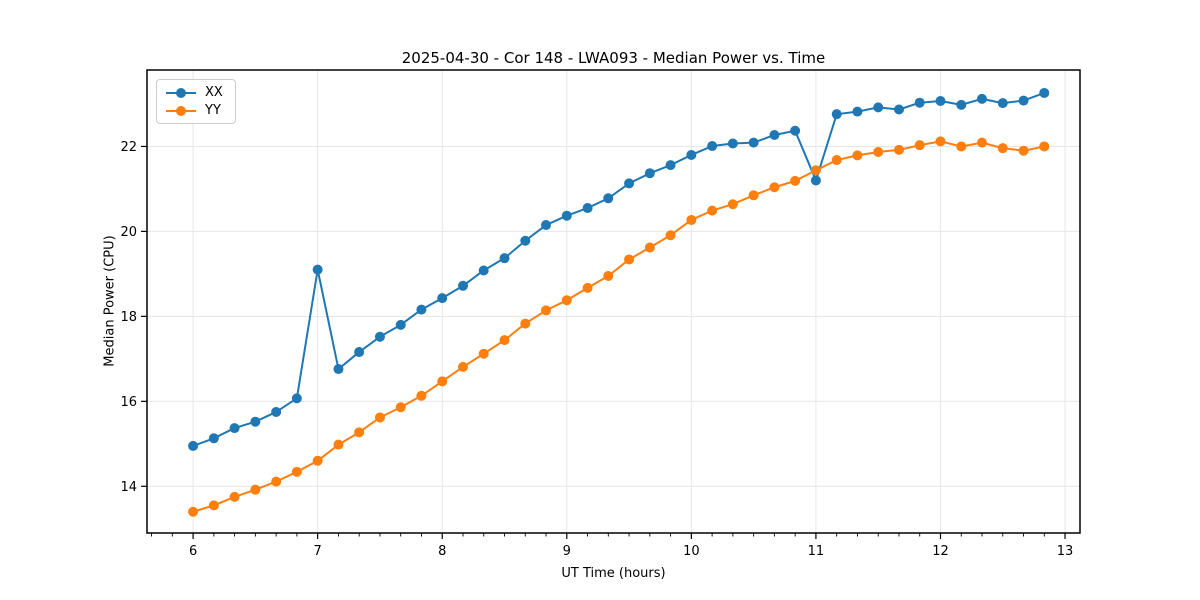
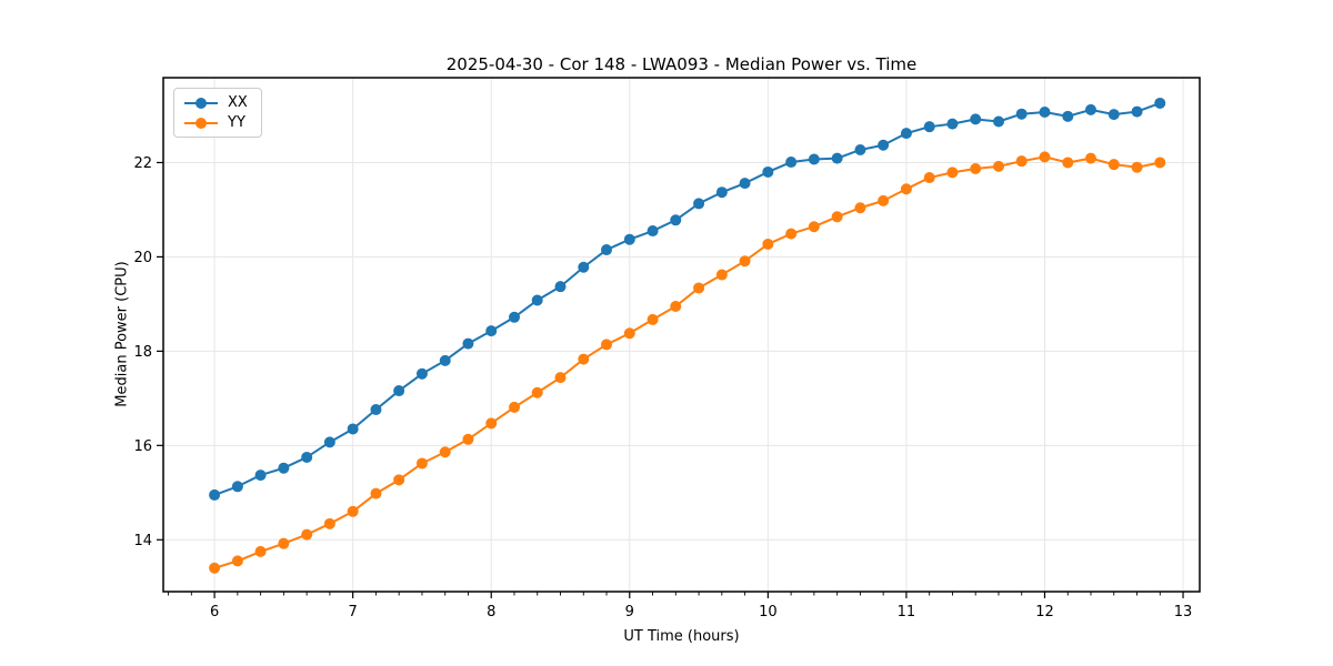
XX/7: 19.1 -> 16.4
XX/11: 21.2 -> 22.6
